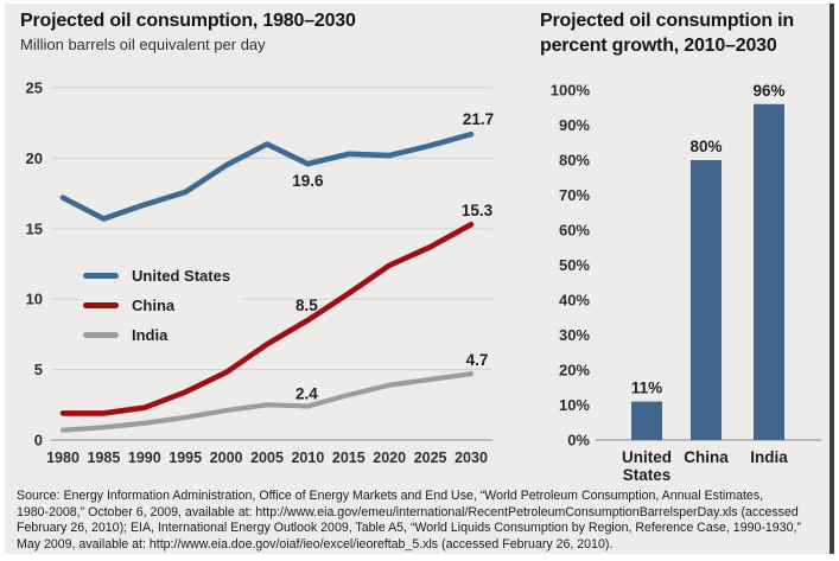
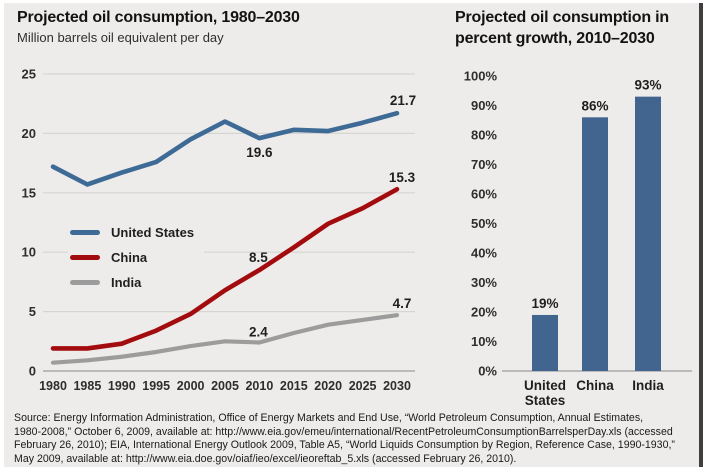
Projected oil consumption in percent growth, 2010–2030/United States: 11% -> 19%
Projected oil consumption in percent growth, 2010–2030/China: 80% -> 86%
Projected oil consumption in percent growth, 2010–2030/India: 96% -> 93%
